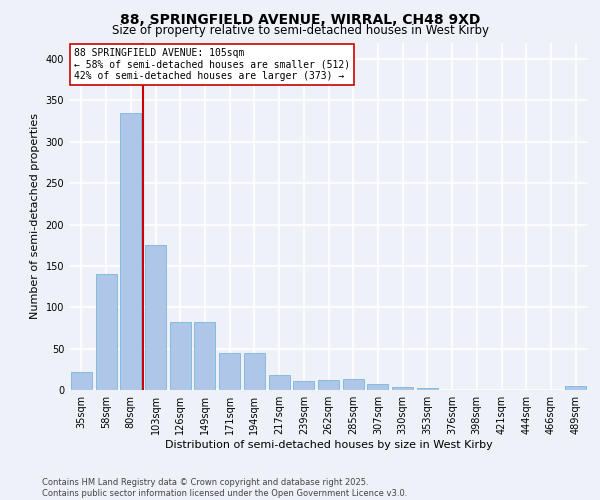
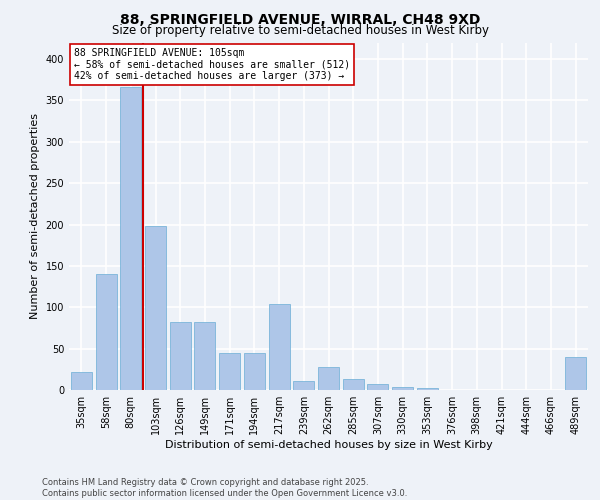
80sqm: 335 -> 366
103sqm: 175 -> 198
217sqm: 18 -> 104
262sqm: 12 -> 28
489sqm: 5 -> 40
